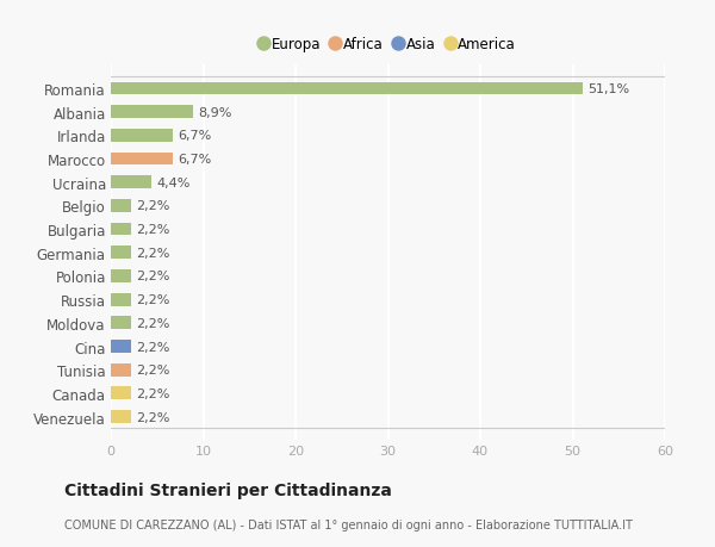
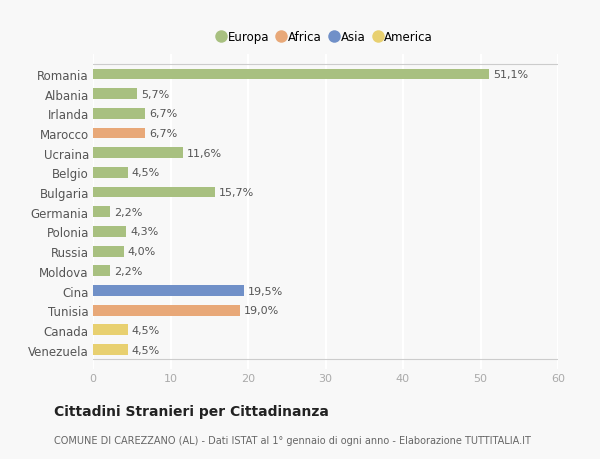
Albania: 8,9% -> 5,7%
Ucraina: 4,4% -> 11,6%
Belgio: 2,2% -> 4,5%
Bulgaria: 2,2% -> 15,7%
Polonia: 2,2% -> 4,3%
Russia: 2,2% -> 4,0%
Cina: 2,2% -> 19,5%
Tunisia: 2,2% -> 19,0%
Canada: 2,2% -> 4,5%
Venezuela: 2,2% -> 4,5%
